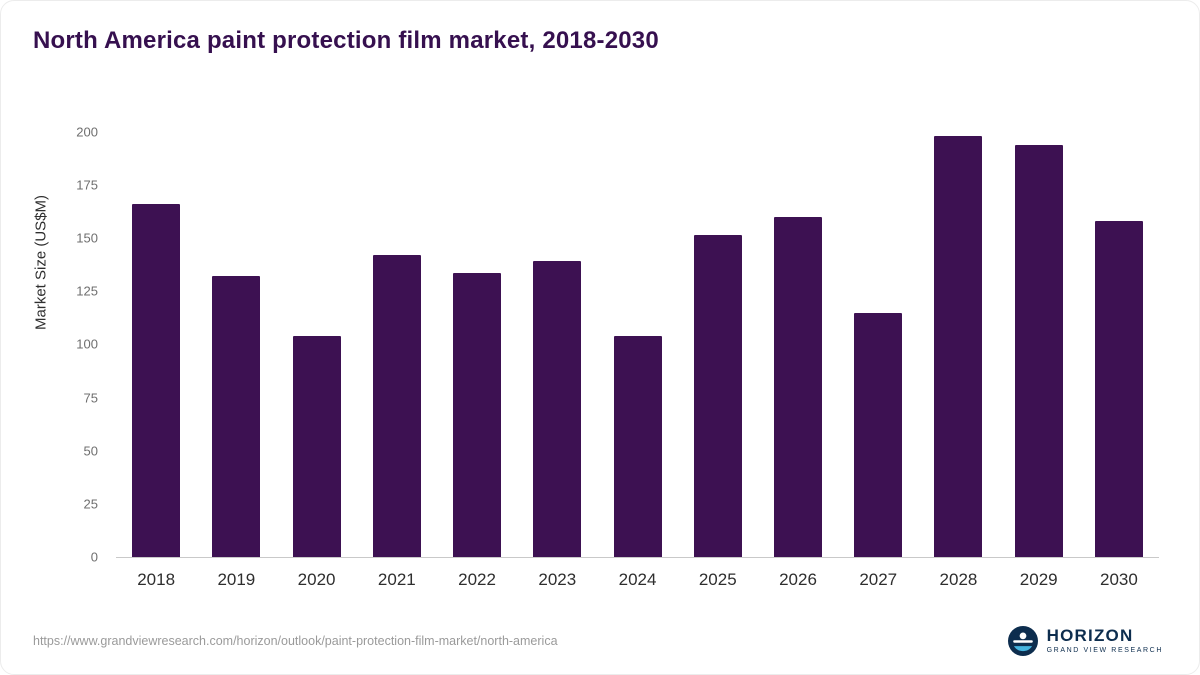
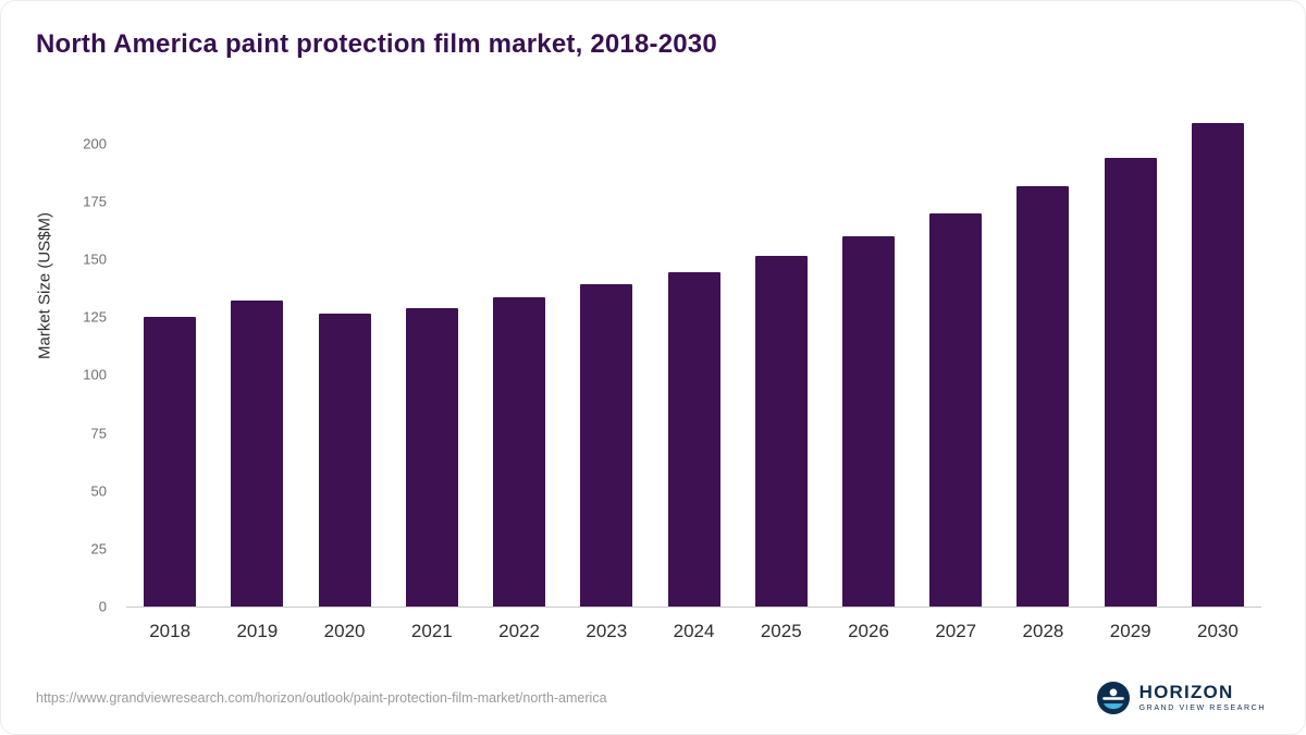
2018: 166 -> 125
2020: 104 -> 126
2021: 142 -> 129
2024: 104 -> 144
2027: 115 -> 170
2028: 198 -> 182
2030: 158 -> 209
